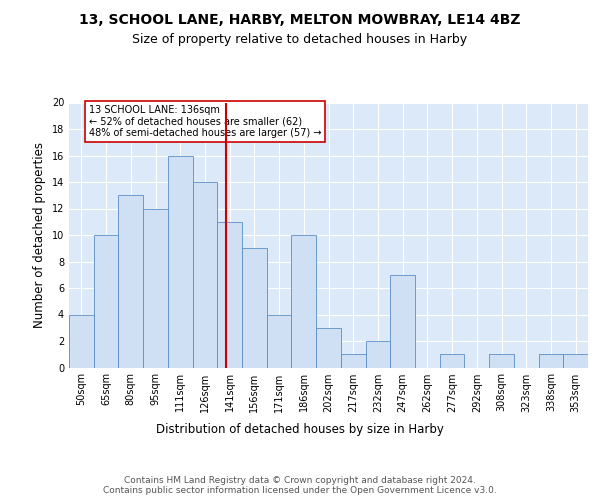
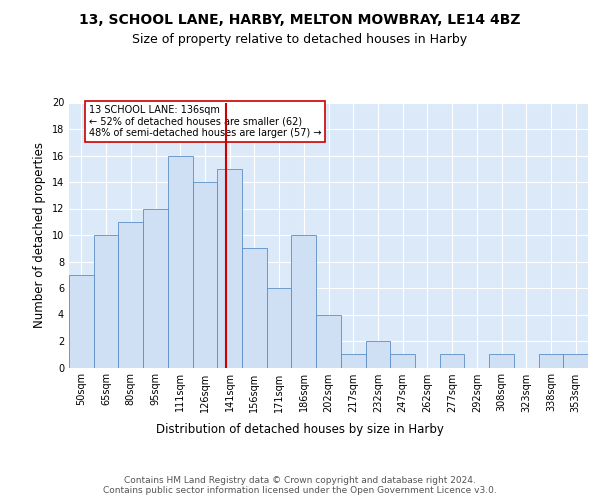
50sqm: 4 -> 7
80sqm: 13 -> 11
141sqm: 11 -> 15
171sqm: 4 -> 6
202sqm: 3 -> 4
247sqm: 7 -> 1
